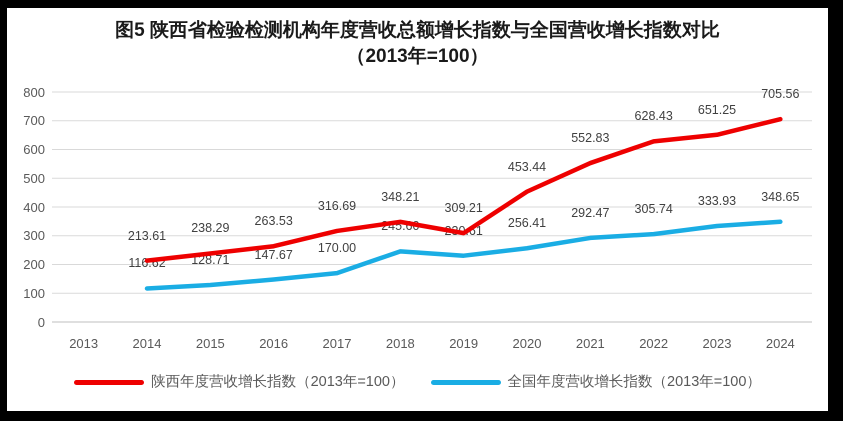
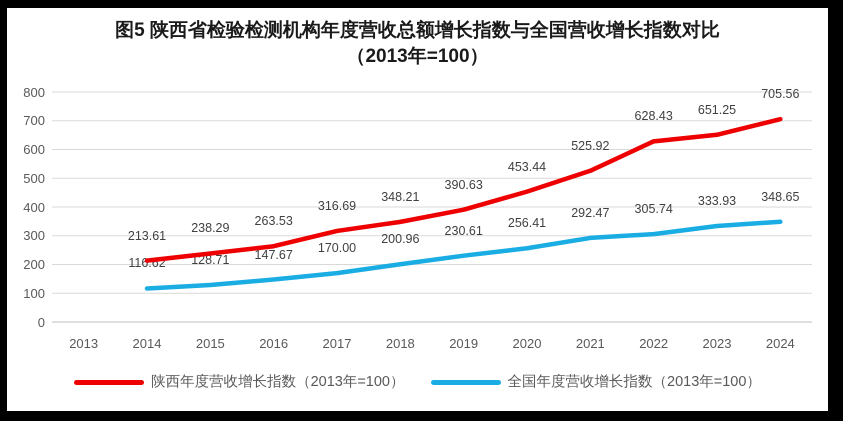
全国年度营收增长指数（2013年=100）/2018: 245.60 -> 200.96
陕西年度营收增长指数（2013年=100）/2019: 309.21 -> 390.63
陕西年度营收增长指数（2013年=100）/2021: 552.83 -> 525.92
